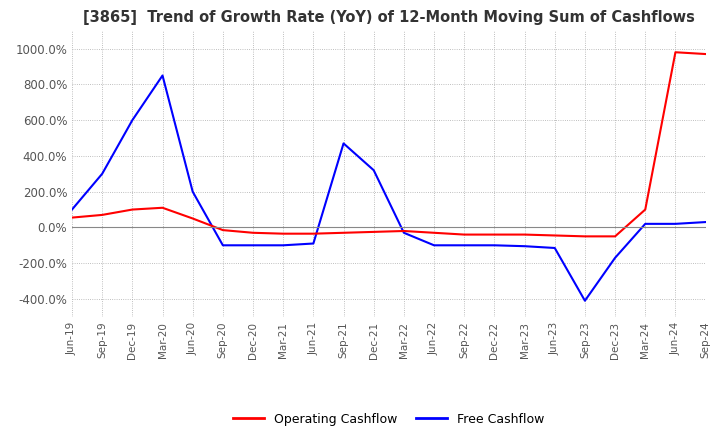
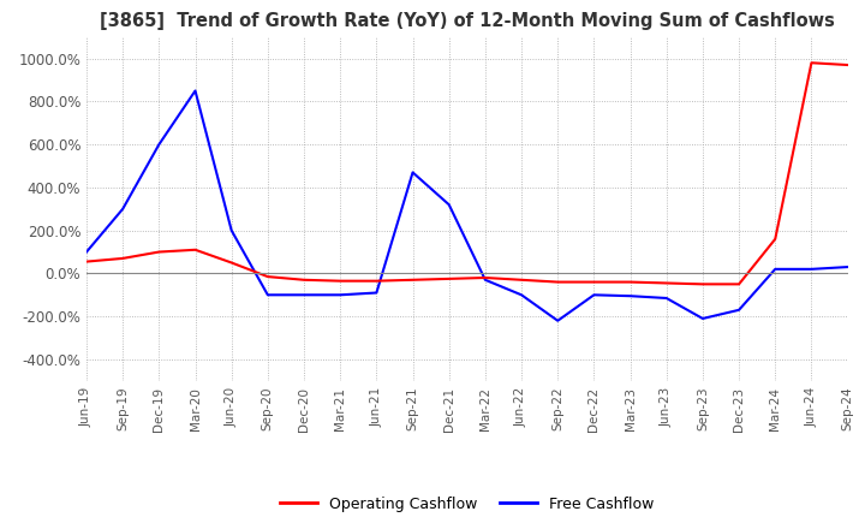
Free Cashflow/Sep-22: -100% -> -220%
Free Cashflow/Sep-23: -410% -> -210%
Operating Cashflow/Mar-24: 100% -> 160%
